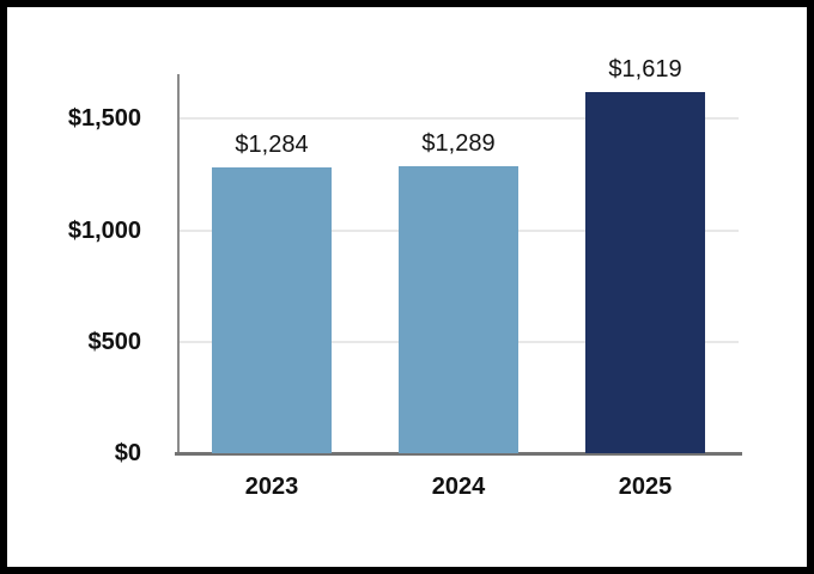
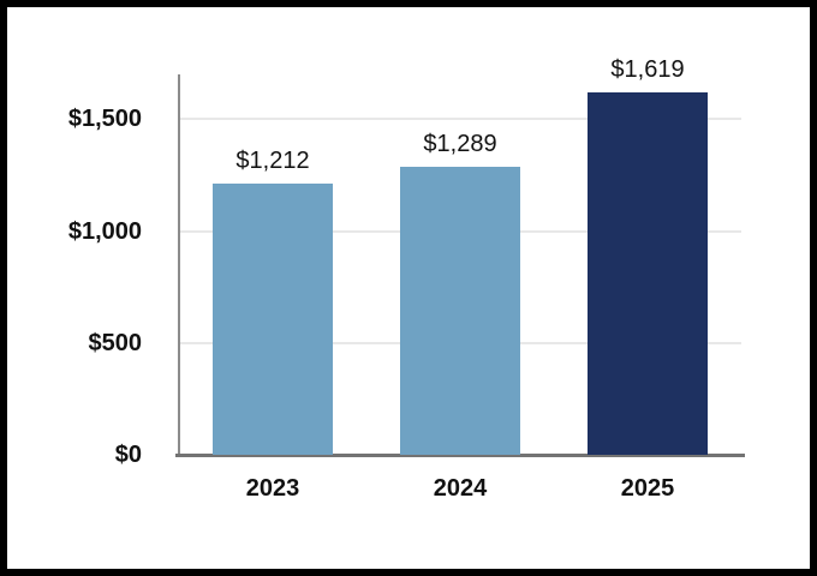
2023: $1,284 -> $1,212
